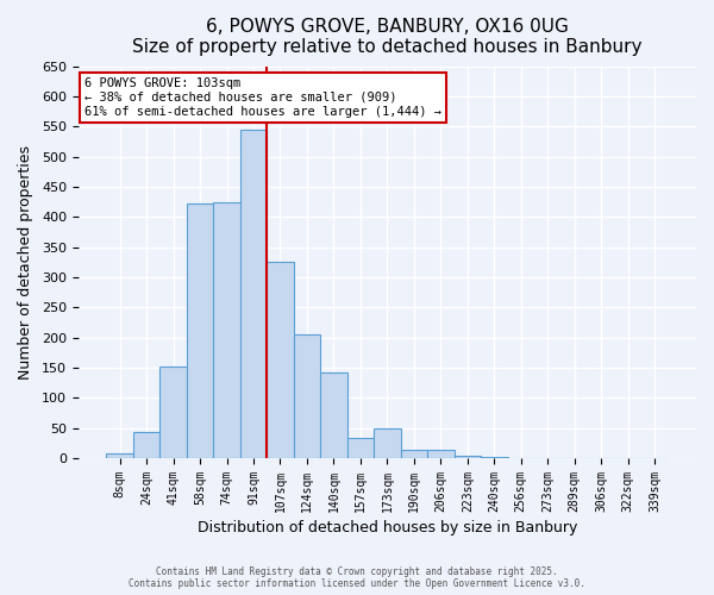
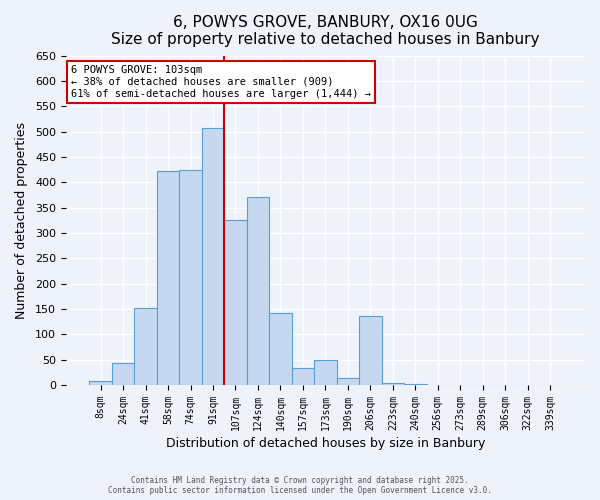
91sqm: 544 -> 508
124sqm: 205 -> 370
206sqm: 13 -> 136
